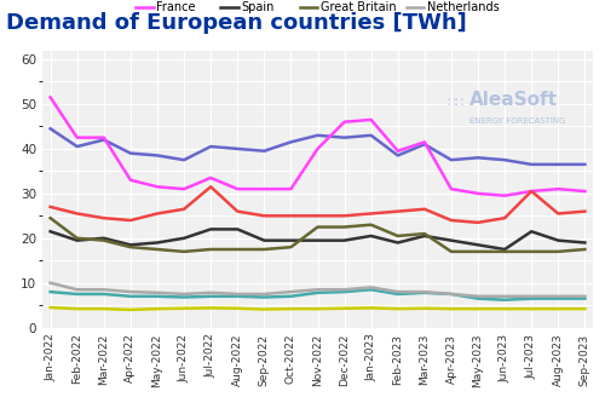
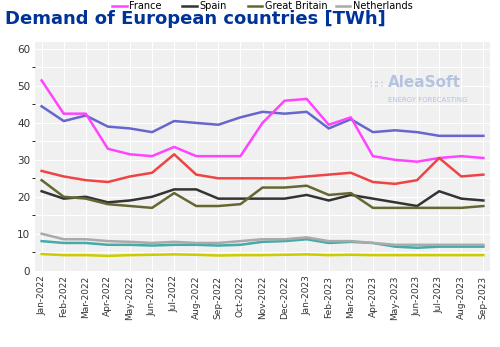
Great Britain/Jul-2022: 17.5 -> 21.0
